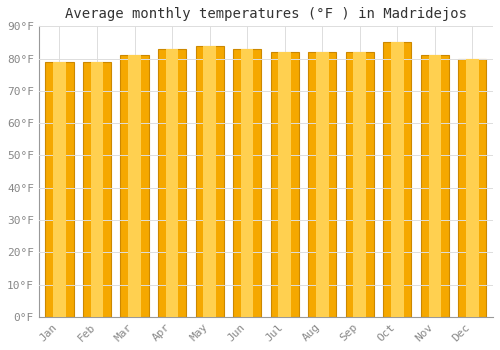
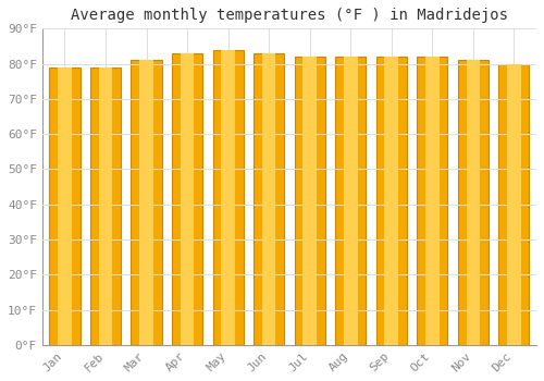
Oct: 85°F -> 82°F
